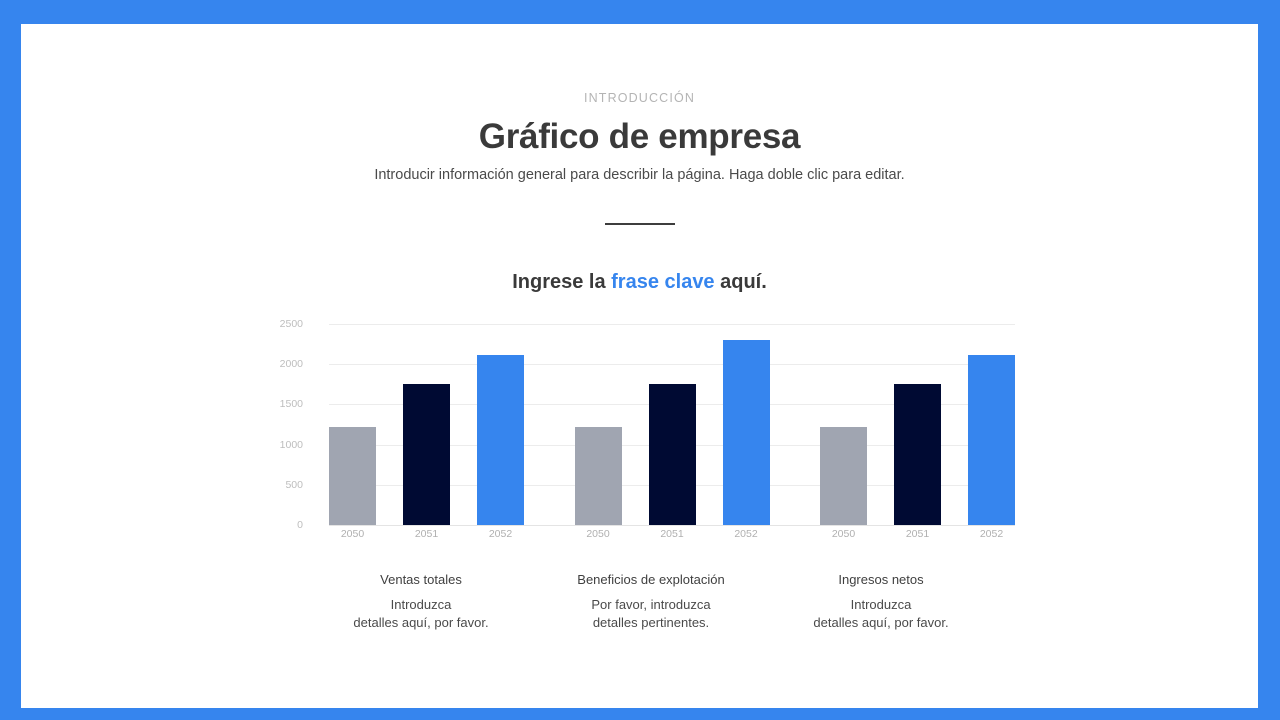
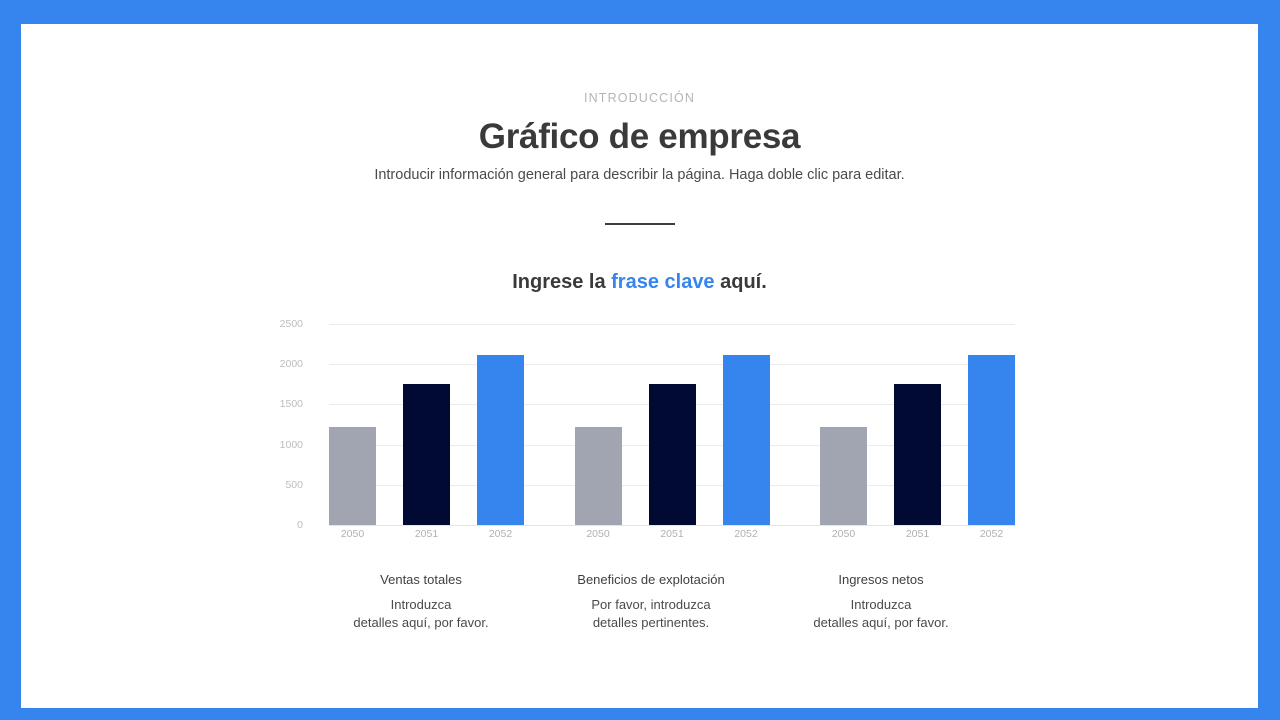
Beneficios de explotación/2052: 2300 -> 2100
